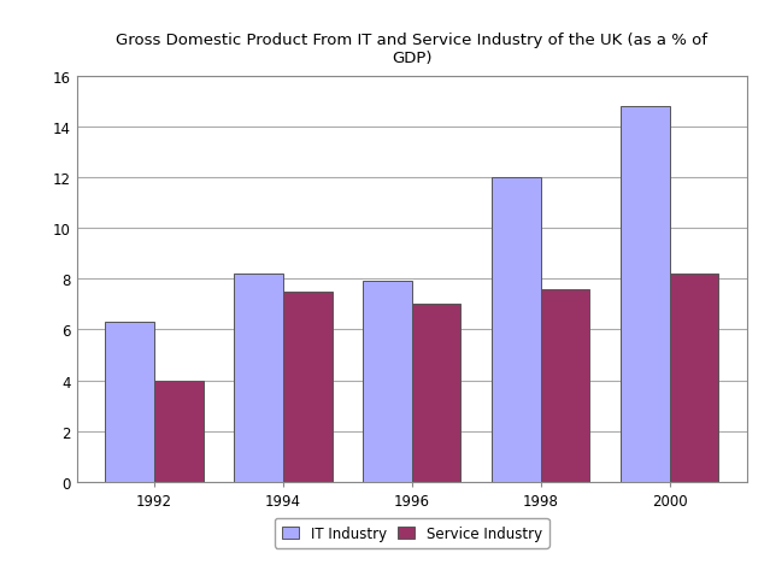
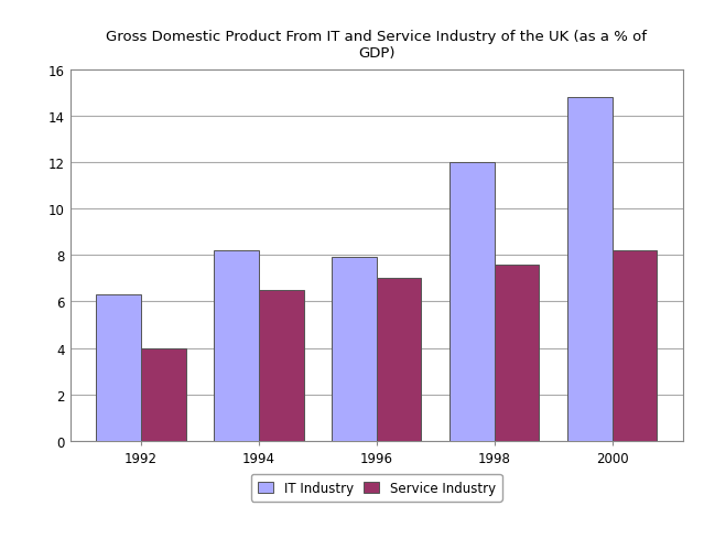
Service Industry/1994: 7.5 -> 6.5
